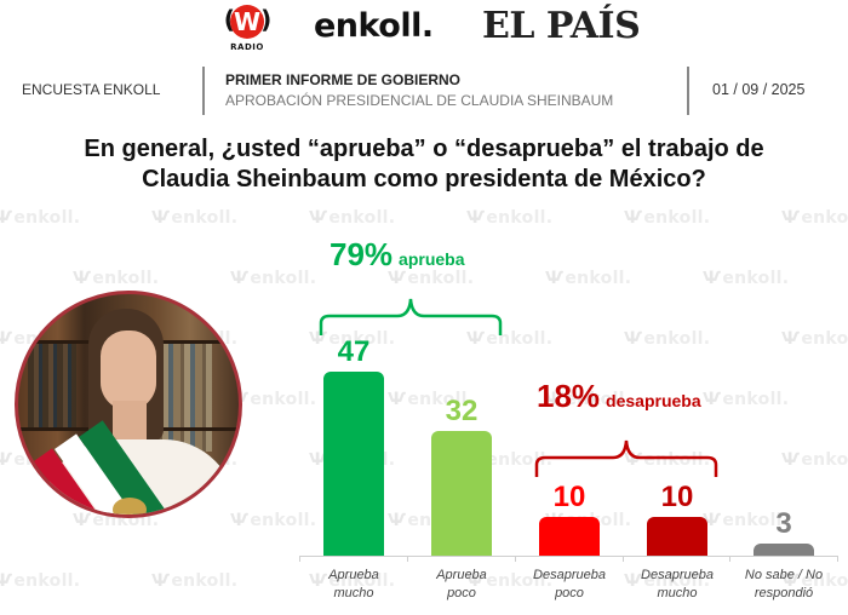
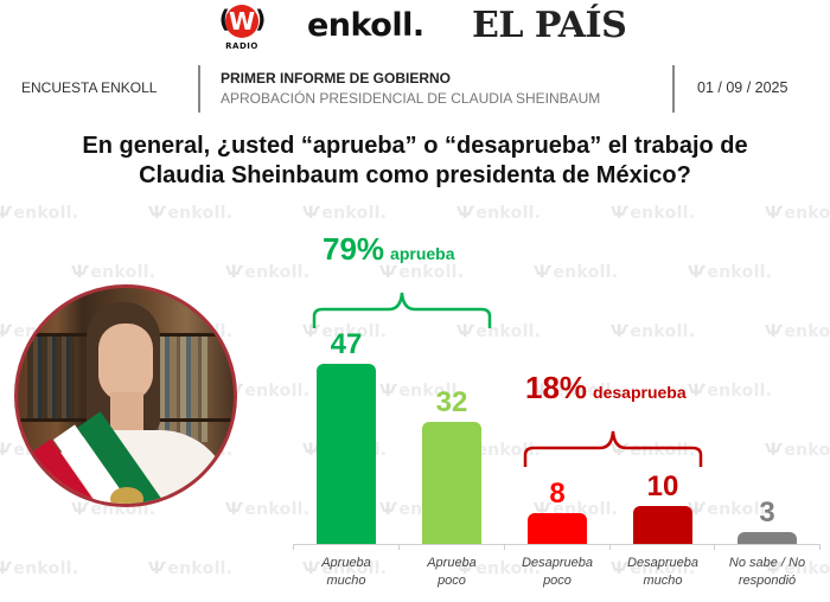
Desaprueba poco: 10 -> 8
